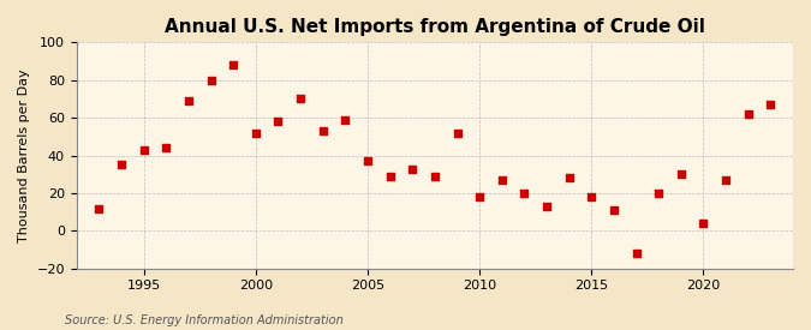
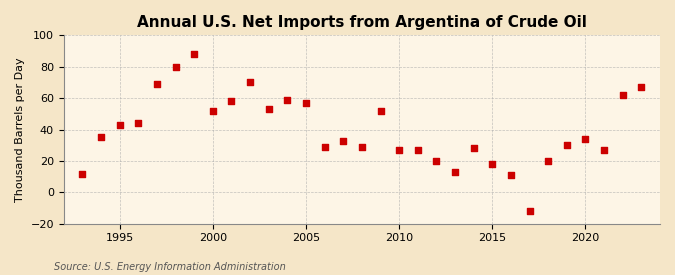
2005: 37 -> 57
2010: 18 -> 27
2020: 4 -> 34
